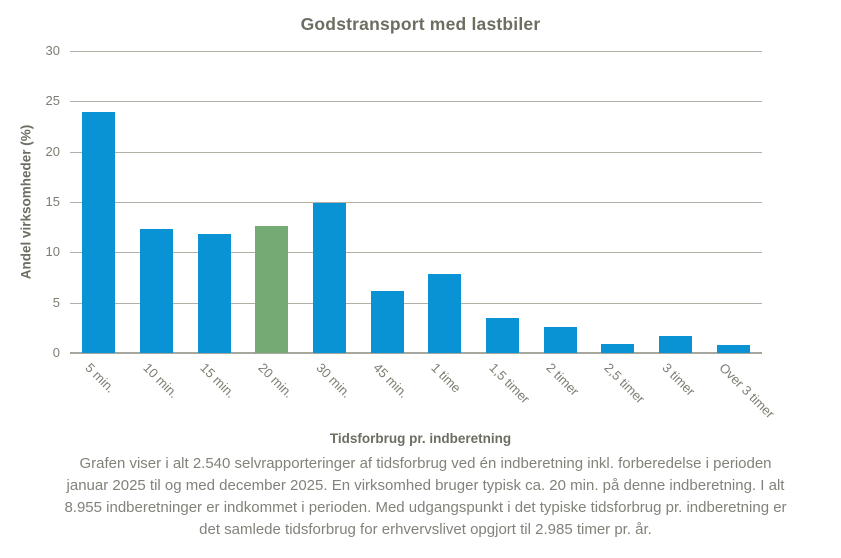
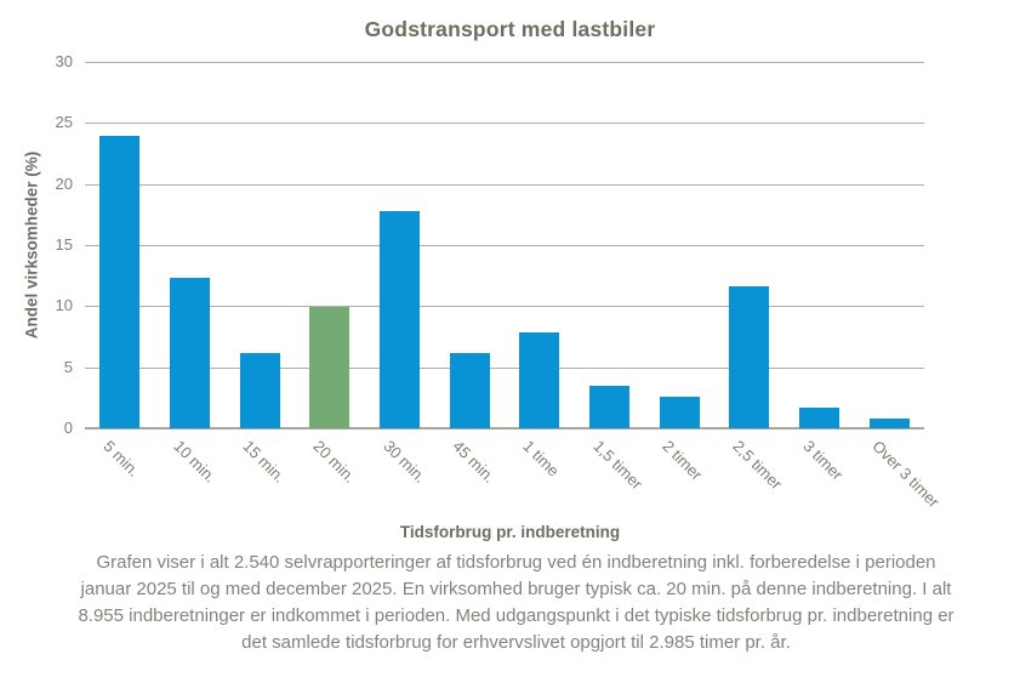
15 min.: 11.8 -> 6.2
20 min.: 12.6 -> 9.9
30 min.: 14.9 -> 17.8
2,5 timer: 0.9 -> 11.6
